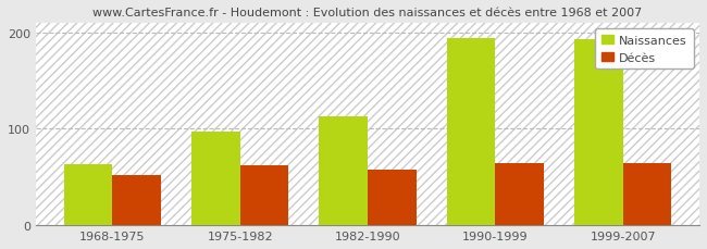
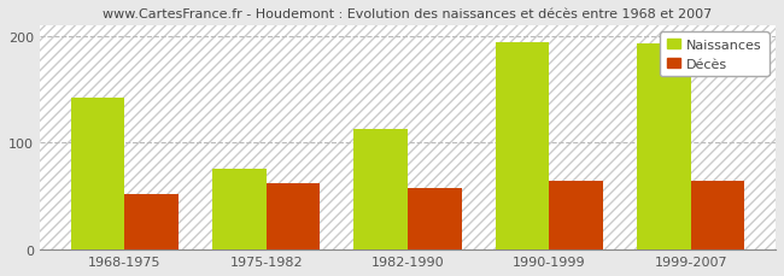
Naissances/1968-1975: 63 -> 142
Naissances/1975-1982: 97 -> 76
